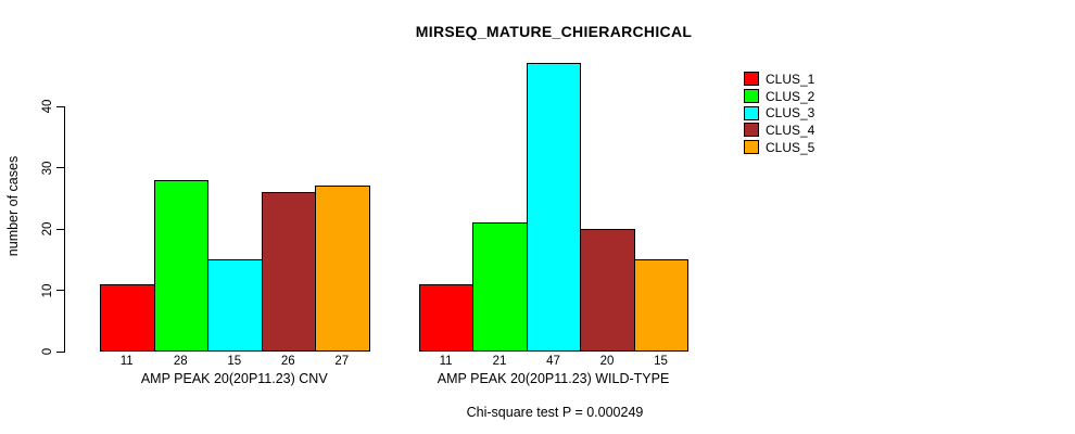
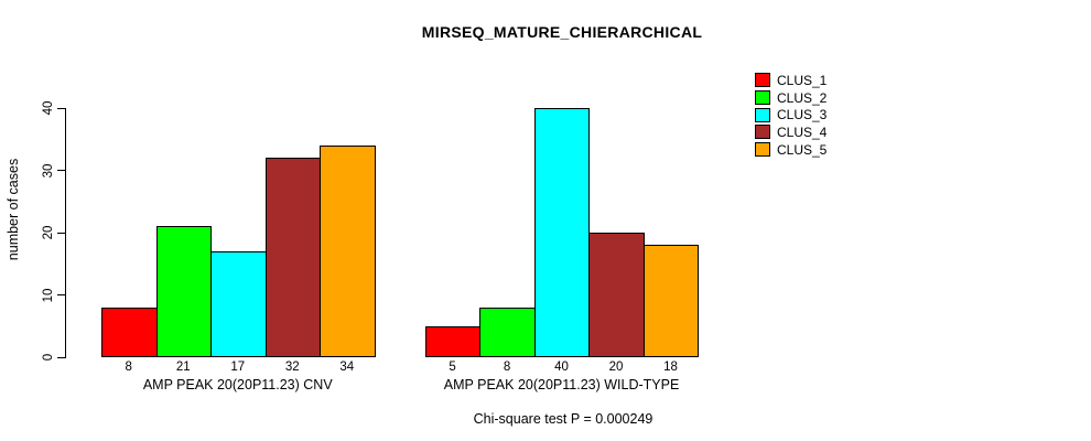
CLUS_1/AMP PEAK 20(20P11.23) CNV: 11 -> 8
CLUS_2/AMP PEAK 20(20P11.23) CNV: 28 -> 21
CLUS_3/AMP PEAK 20(20P11.23) CNV: 15 -> 17
CLUS_4/AMP PEAK 20(20P11.23) CNV: 26 -> 32
CLUS_5/AMP PEAK 20(20P11.23) CNV: 27 -> 34
CLUS_1/AMP PEAK 20(20P11.23) WILD-TYPE: 11 -> 5
CLUS_2/AMP PEAK 20(20P11.23) WILD-TYPE: 21 -> 8
CLUS_3/AMP PEAK 20(20P11.23) WILD-TYPE: 47 -> 40
CLUS_5/AMP PEAK 20(20P11.23) WILD-TYPE: 15 -> 18
